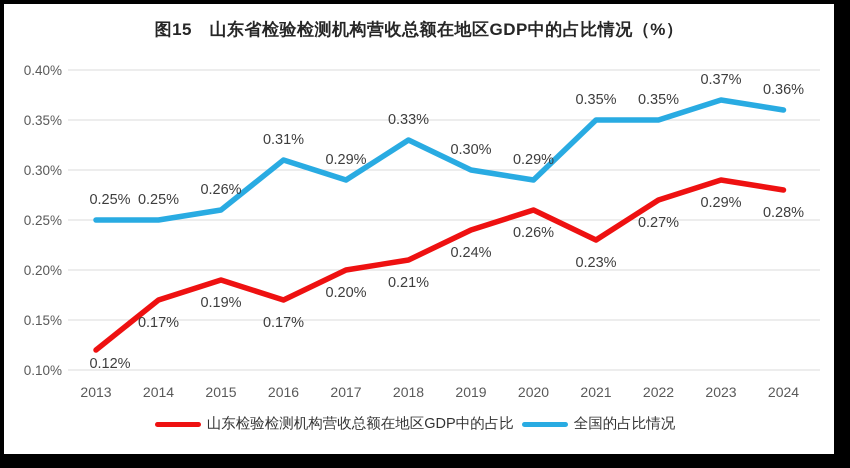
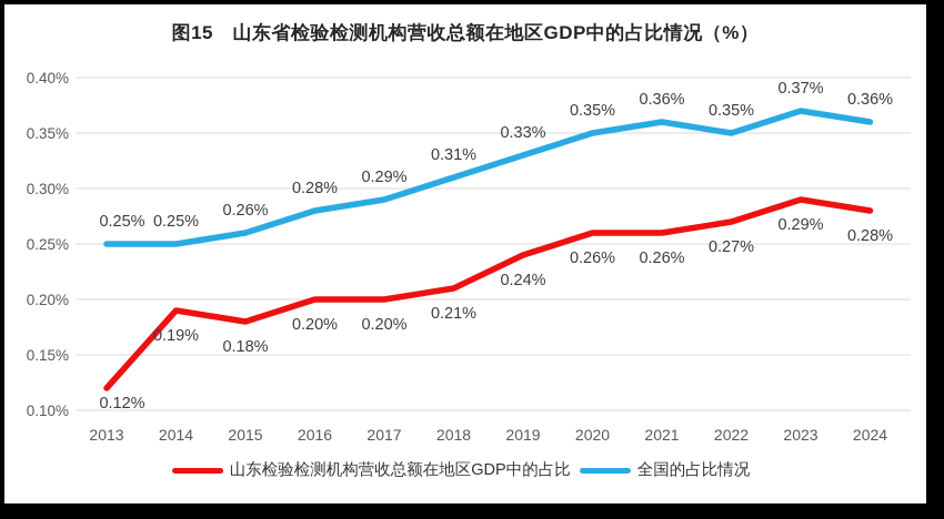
山东检验检测机构营收总额在地区GDP中的占比/2014: 0.17% -> 0.19%
山东检验检测机构营收总额在地区GDP中的占比/2015: 0.19% -> 0.18%
山东检验检测机构营收总额在地区GDP中的占比/2016: 0.17% -> 0.20%
全国的占比情况/2016: 0.31% -> 0.28%
全国的占比情况/2018: 0.33% -> 0.31%
全国的占比情况/2019: 0.30% -> 0.33%
全国的占比情况/2020: 0.29% -> 0.35%
山东检验检测机构营收总额在地区GDP中的占比/2021: 0.23% -> 0.26%
全国的占比情况/2021: 0.35% -> 0.36%
